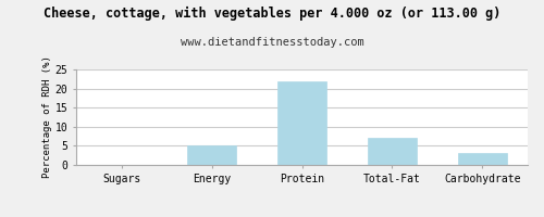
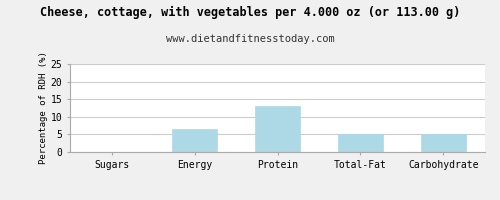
Energy: 5.0 -> 6.5
Protein: 21.8 -> 13.0
Total-Fat: 7.2 -> 5.0
Carbohydrate: 3.0 -> 5.0
